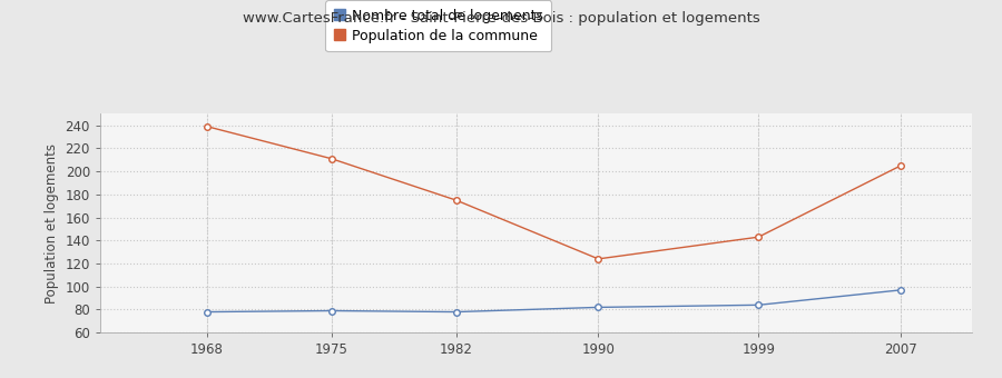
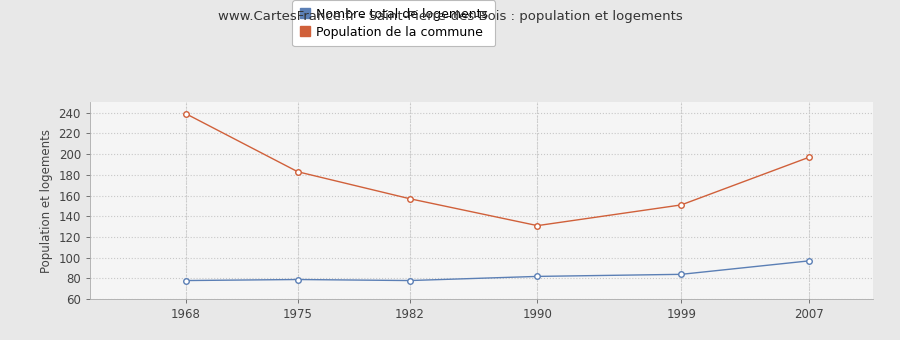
Population de la commune/1975: 211 -> 183
Population de la commune/1982: 175 -> 157
Population de la commune/1990: 124 -> 131
Population de la commune/1999: 143 -> 151
Population de la commune/2007: 205 -> 197
